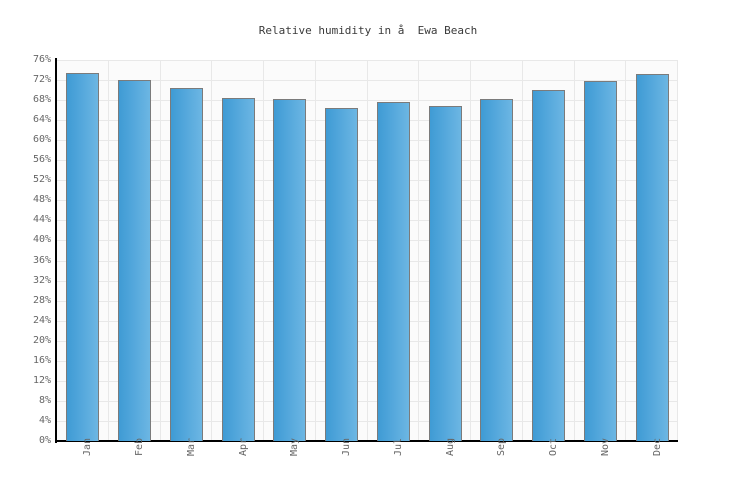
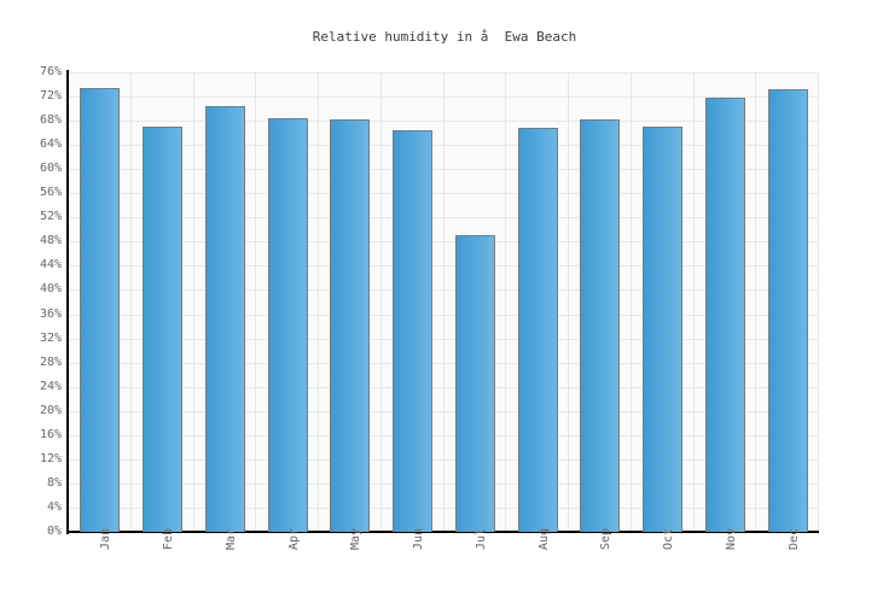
Feb: 72% -> 67%
Jul: 68% -> 49%
Oct: 70% -> 67%
